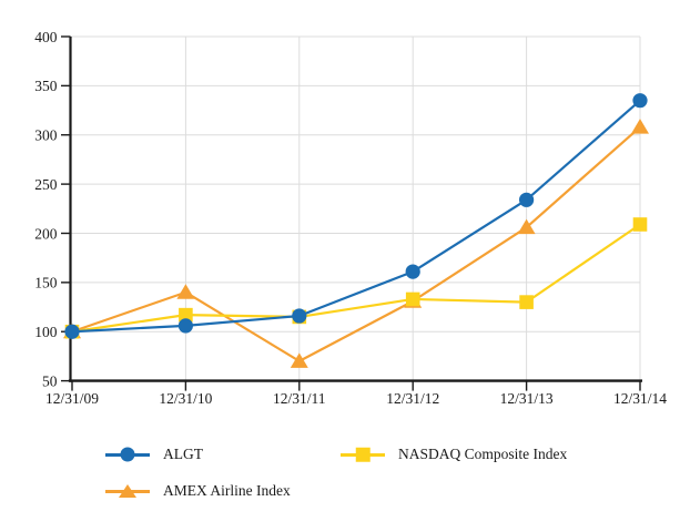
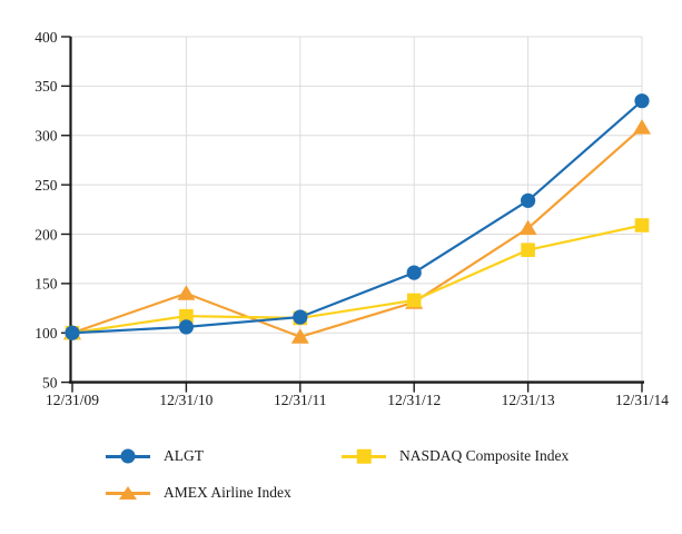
AMEX Airline Index/12/31/11: 70 -> 100
NASDAQ Composite Index/12/31/13: 130 -> 180
